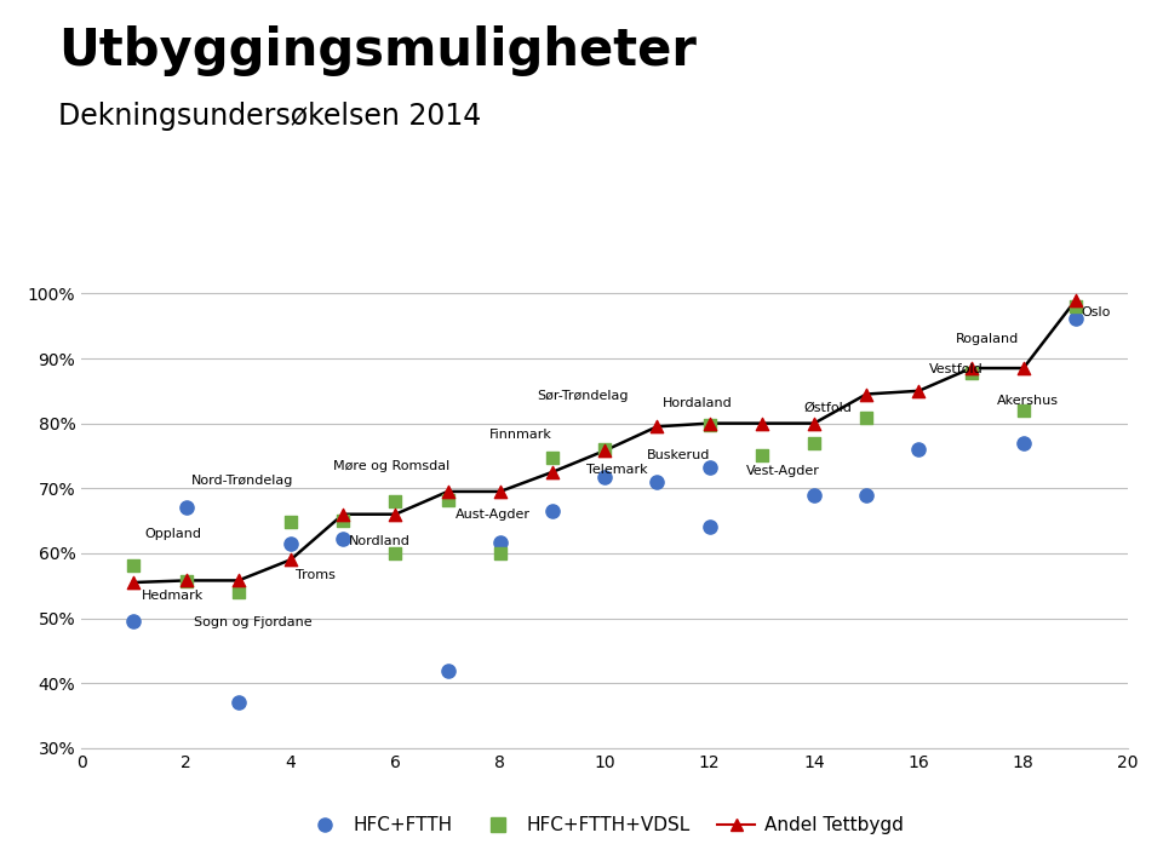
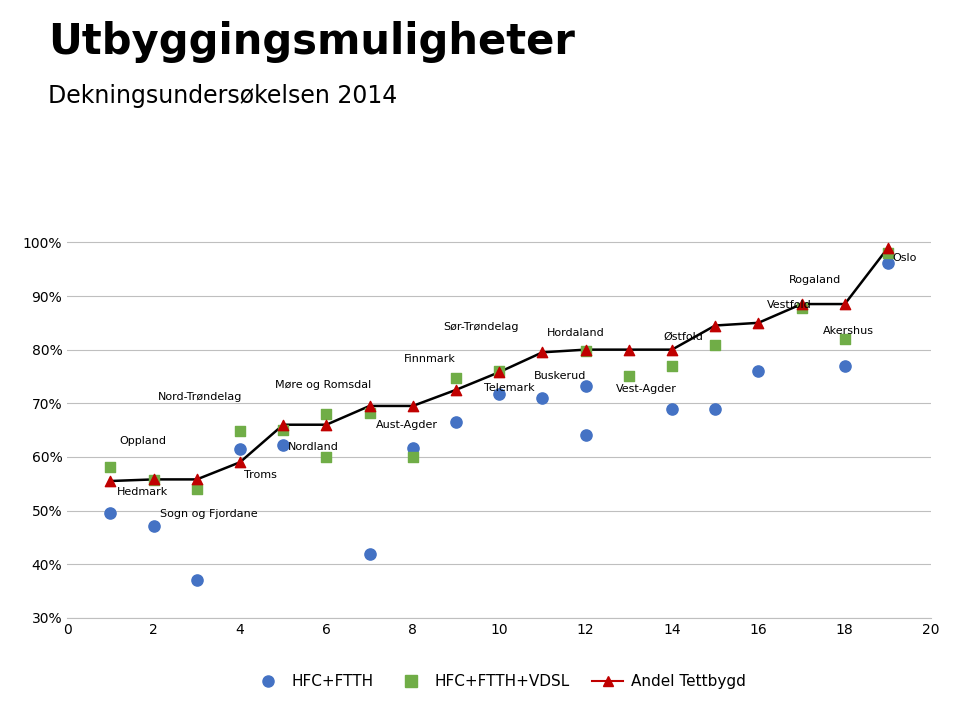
HFC+FTTH/2: 67.0% -> 47.2%
